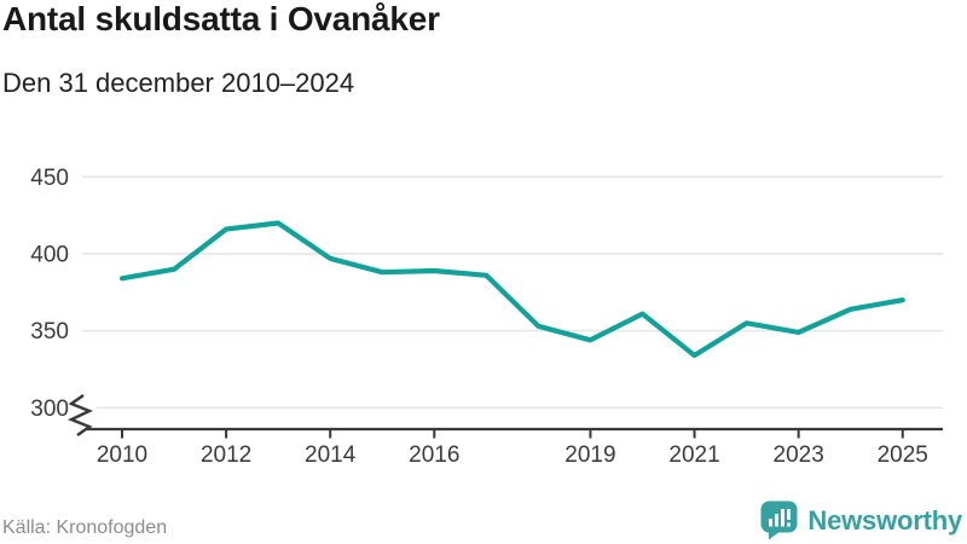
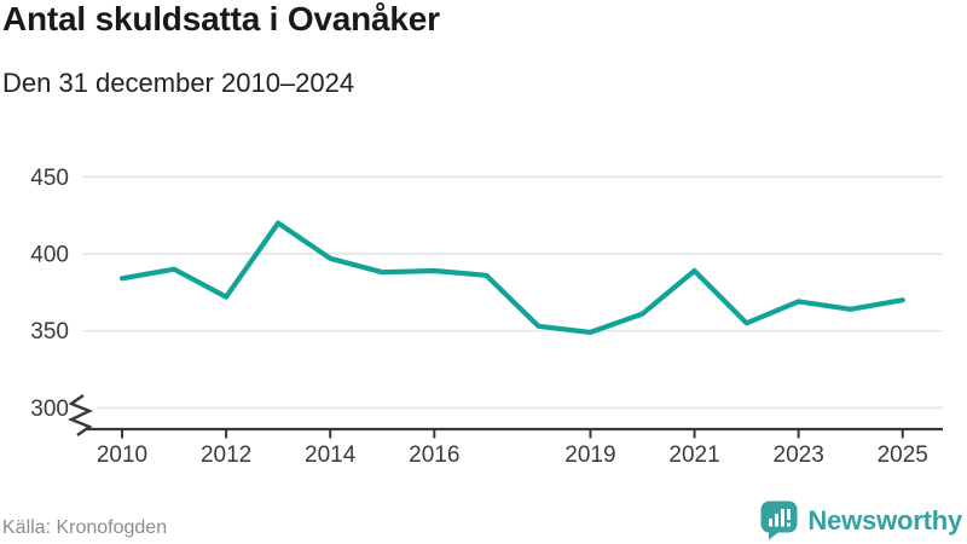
2012: 416 -> 372
2019: 344 -> 349
2021: 334 -> 389
2023: 349 -> 369
